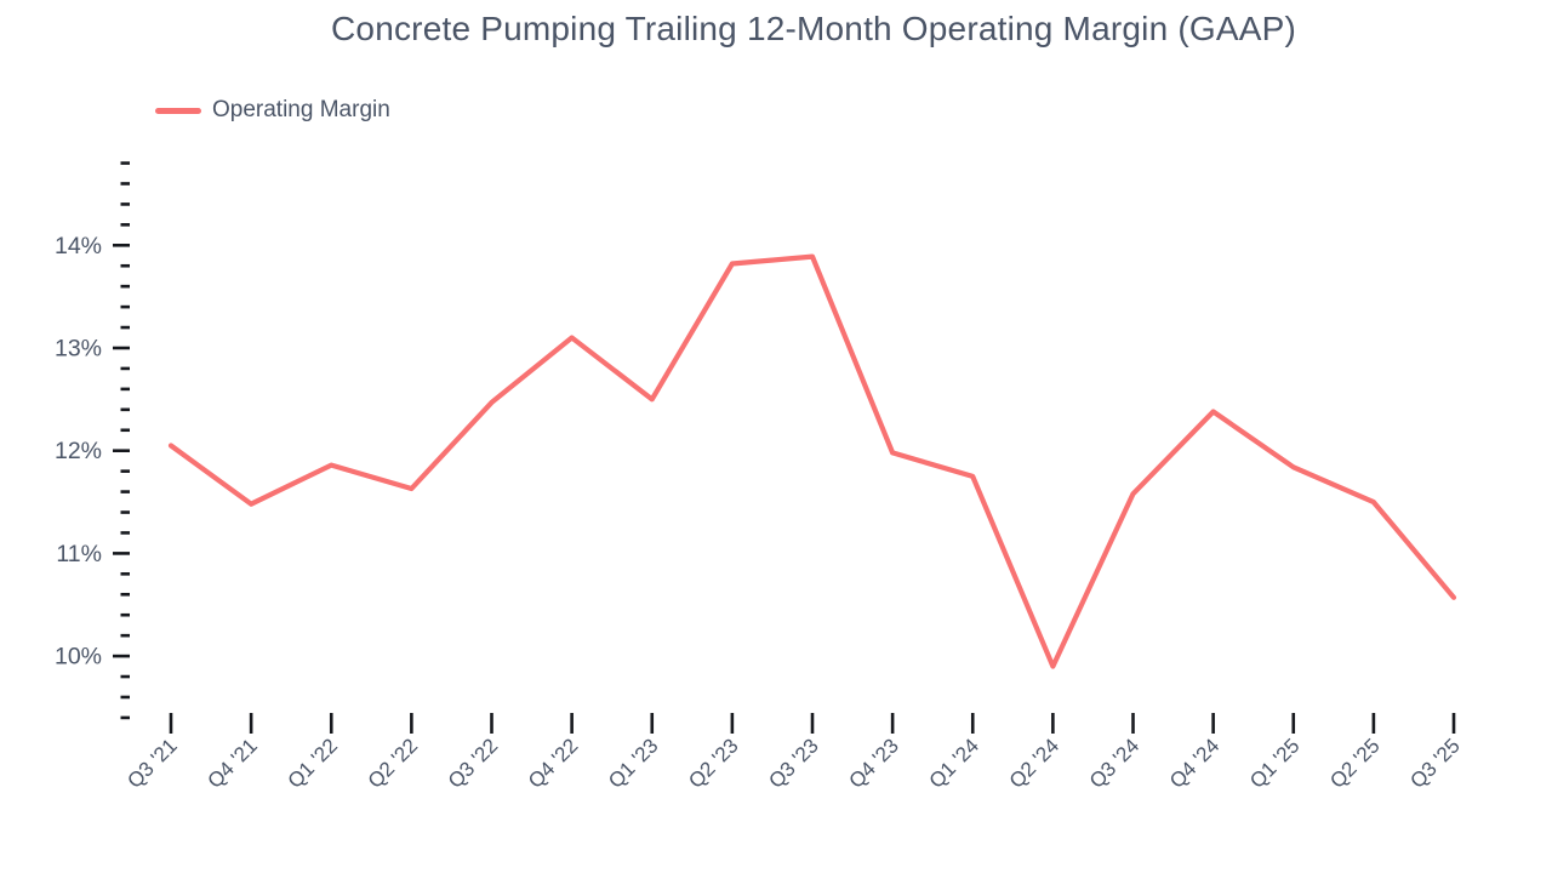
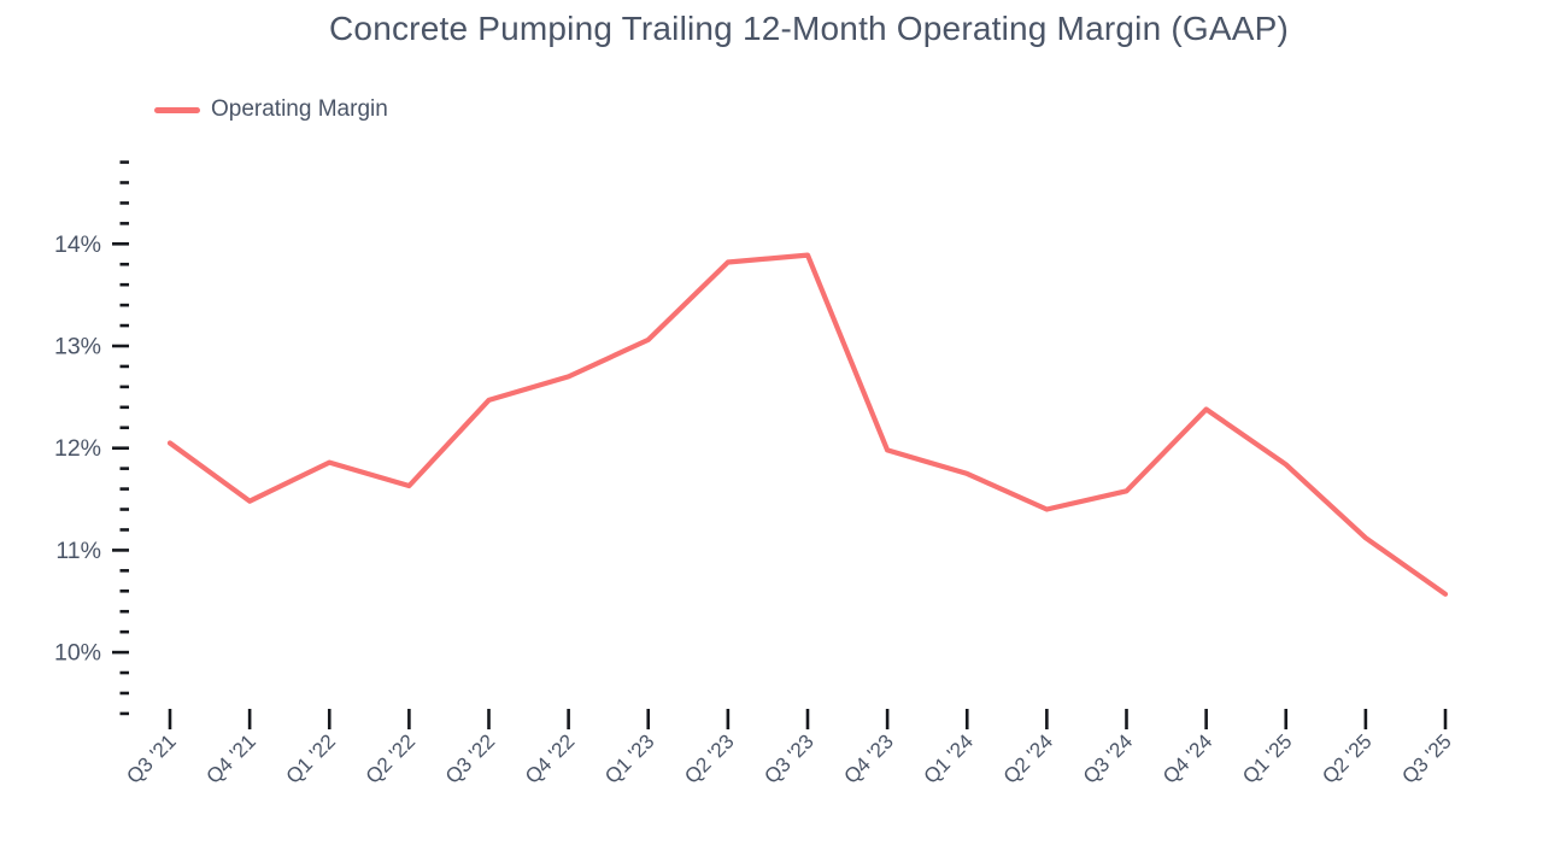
Q4 '22: 13.1% -> 12.7%
Q1 '23: 12.5% -> 13.1%
Q2 '24: 9.9% -> 11.4%
Q2 '25: 11.5% -> 11.1%
